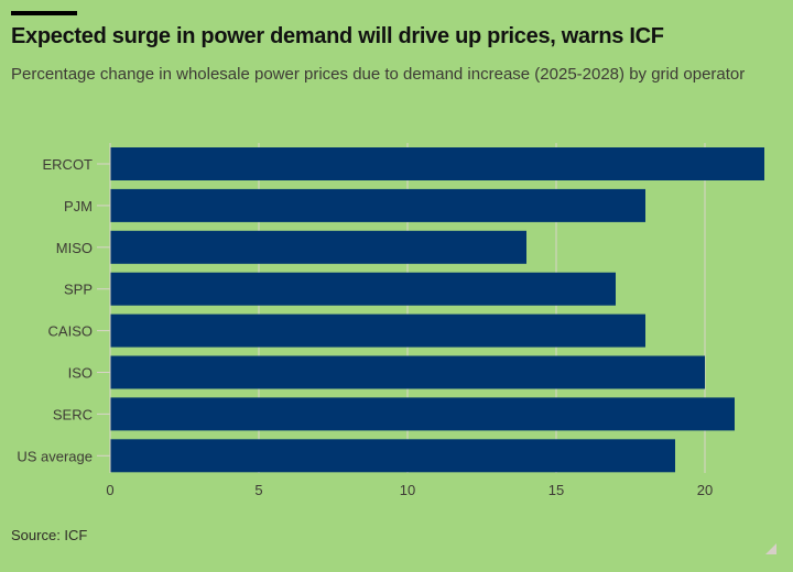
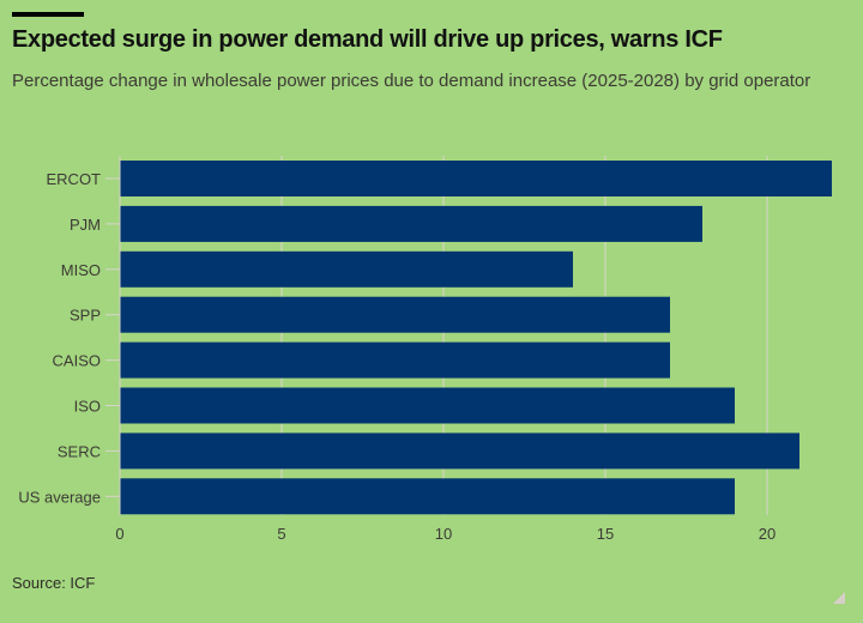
CAISO: 18 -> 17
ISO: 20 -> 19
